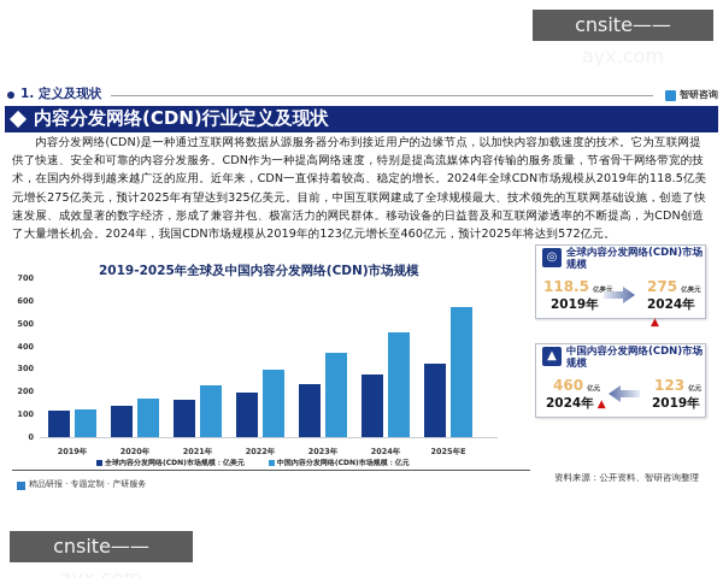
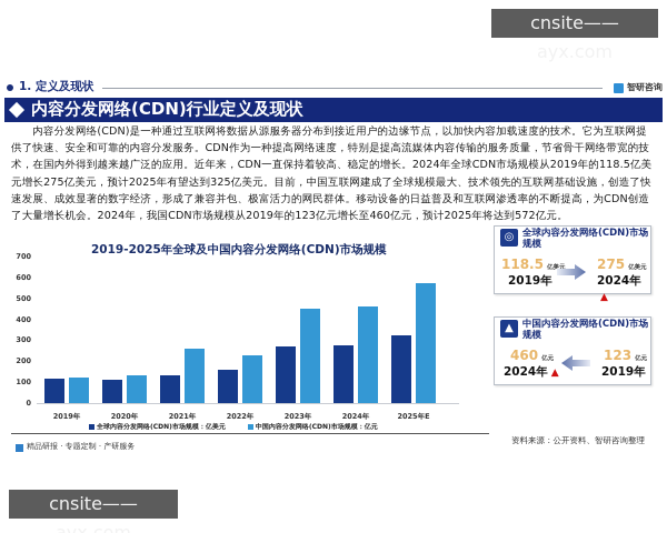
全球内容分发网络(CDN)市场规模：亿美元/2020年: 140 -> 110
中国内容分发网络(CDN)市场规模：亿元/2020年: 170 -> 130
全球内容分发网络(CDN)市场规模：亿美元/2021年: 160 -> 130
中国内容分发网络(CDN)市场规模：亿元/2021年: 230 -> 260
全球内容分发网络(CDN)市场规模：亿美元/2022年: 200 -> 160
中国内容分发网络(CDN)市场规模：亿元/2022年: 300 -> 230
全球内容分发网络(CDN)市场规模：亿美元/2023年: 230 -> 270
中国内容分发网络(CDN)市场规模：亿元/2023年: 370 -> 450
